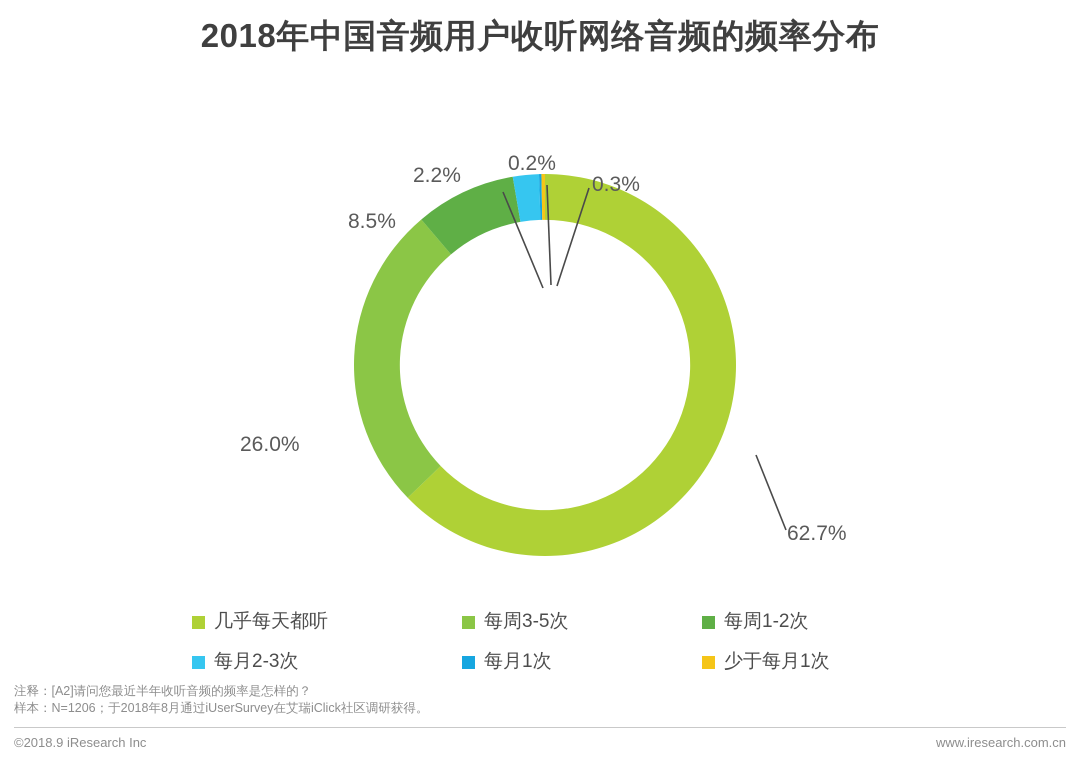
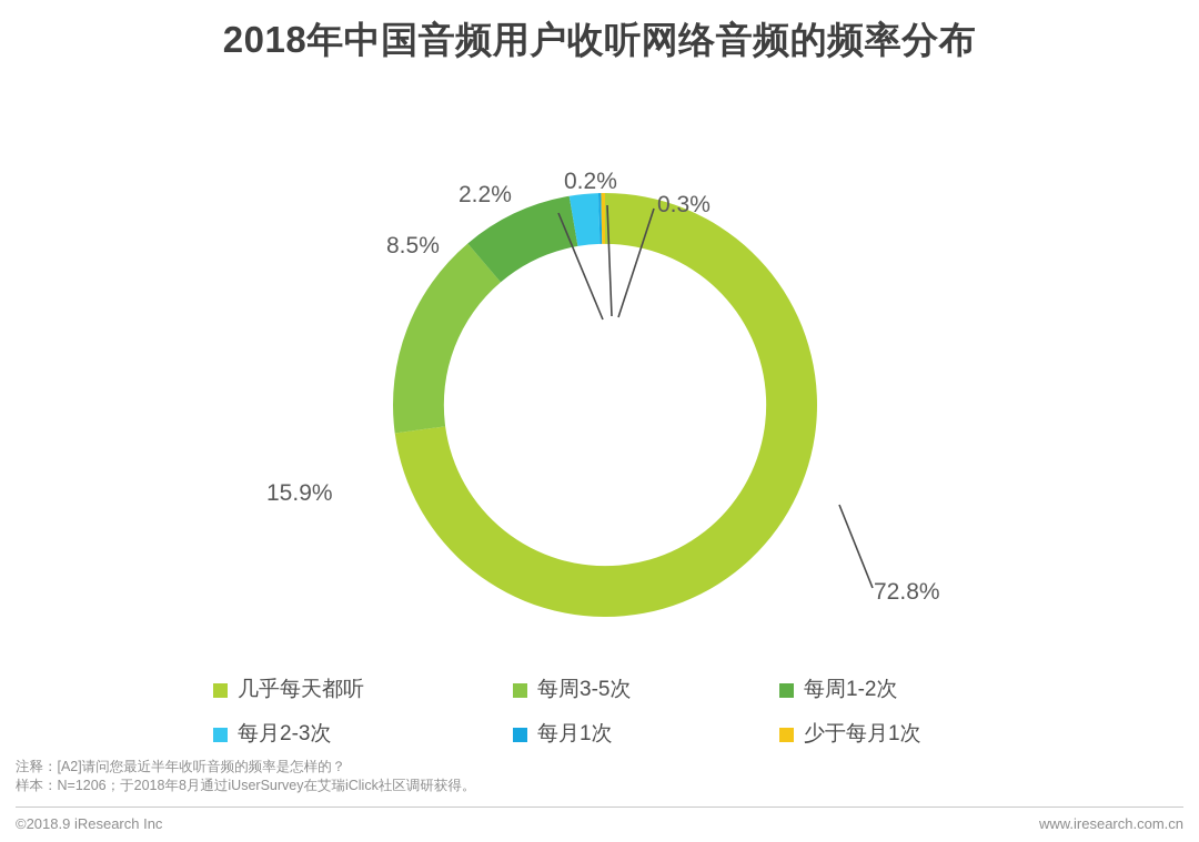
几乎每天都听: 62.7% -> 72.8%
每周3-5次: 26.0% -> 15.9%
